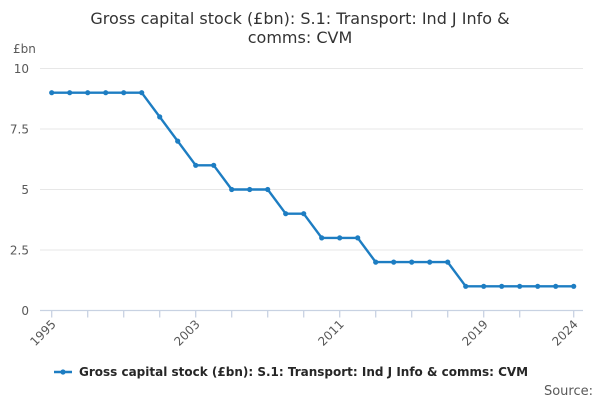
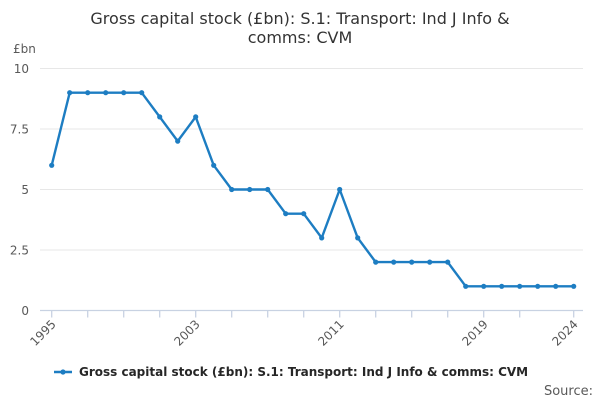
1995: 9 -> 6
2003: 6 -> 8
2011: 3 -> 5
